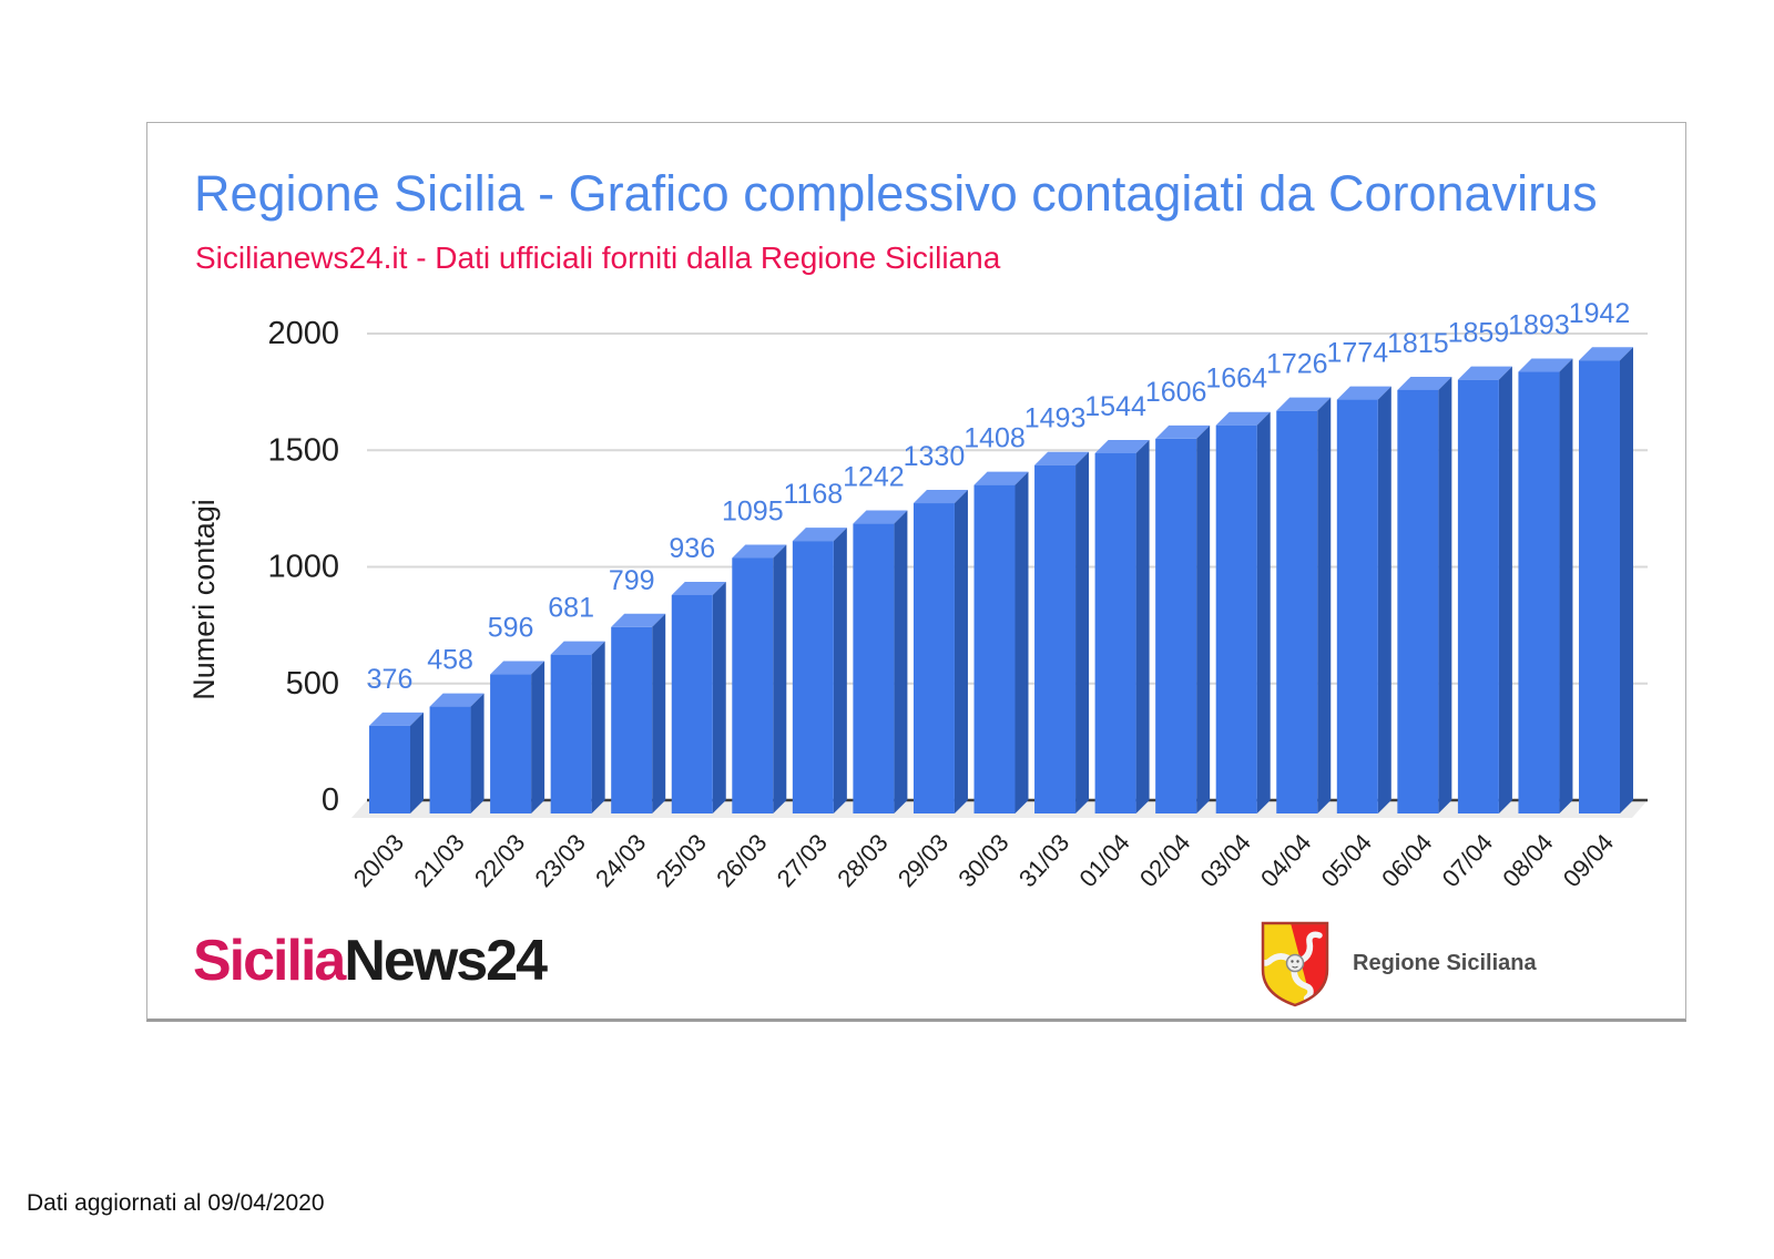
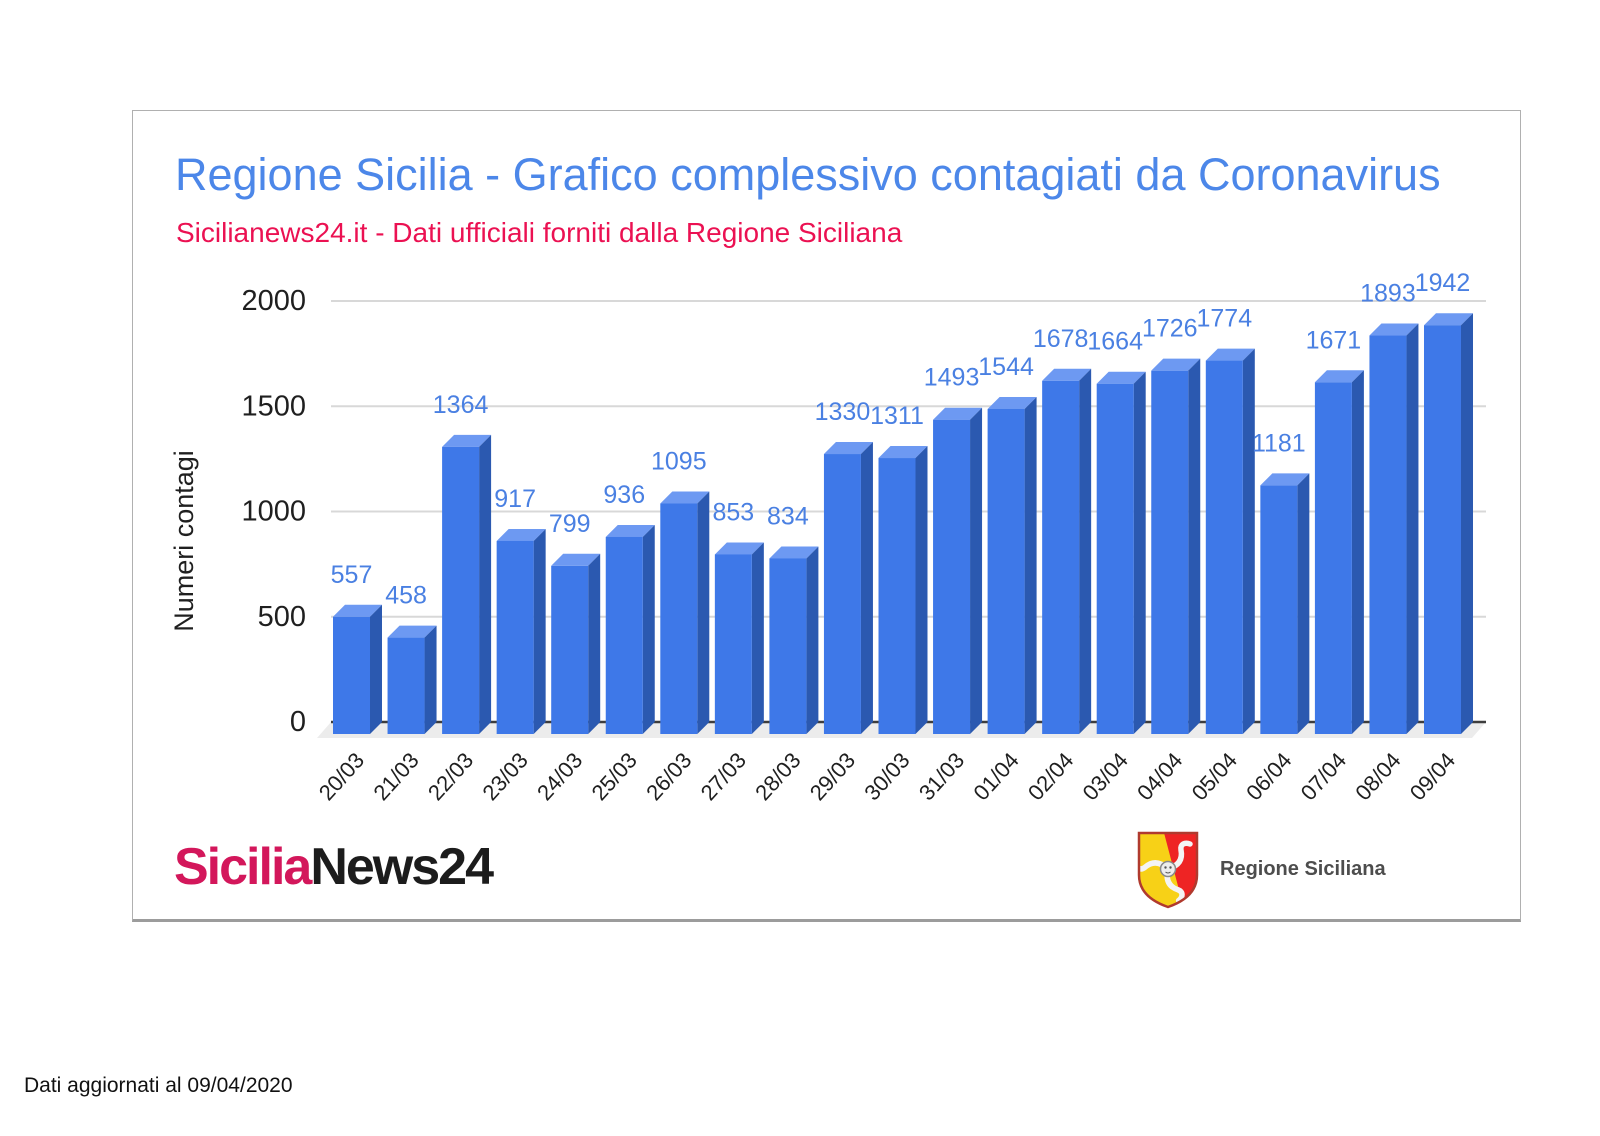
20/03: 376 -> 557
22/03: 596 -> 1364
23/03: 681 -> 917
27/03: 1168 -> 853
28/03: 1242 -> 834
30/03: 1408 -> 1311
02/04: 1606 -> 1678
06/04: 1815 -> 1181
07/04: 1859 -> 1671
